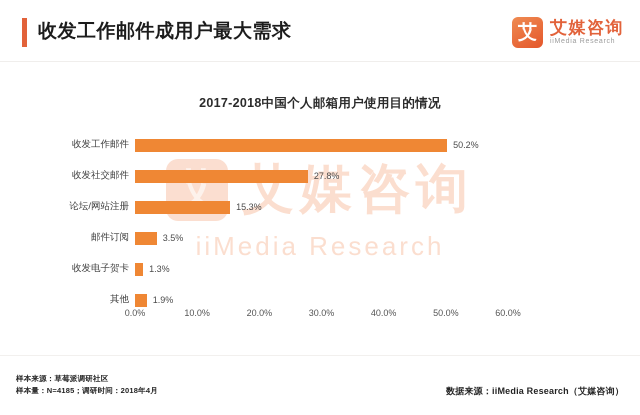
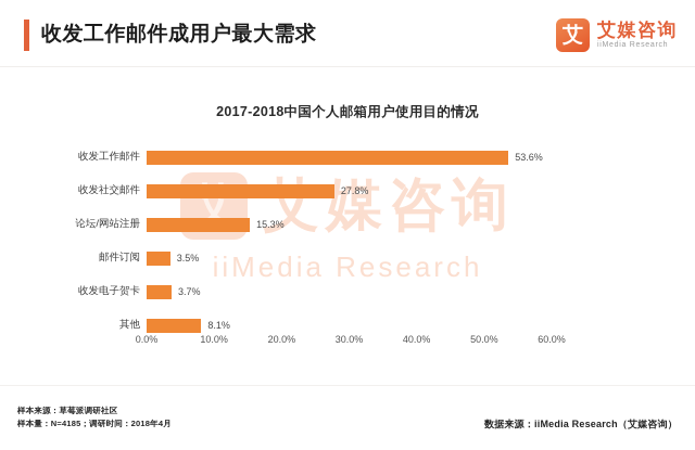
收发工作邮件: 50.2% -> 53.6%
收发电子贺卡: 1.3% -> 3.7%
其他: 1.9% -> 8.1%
